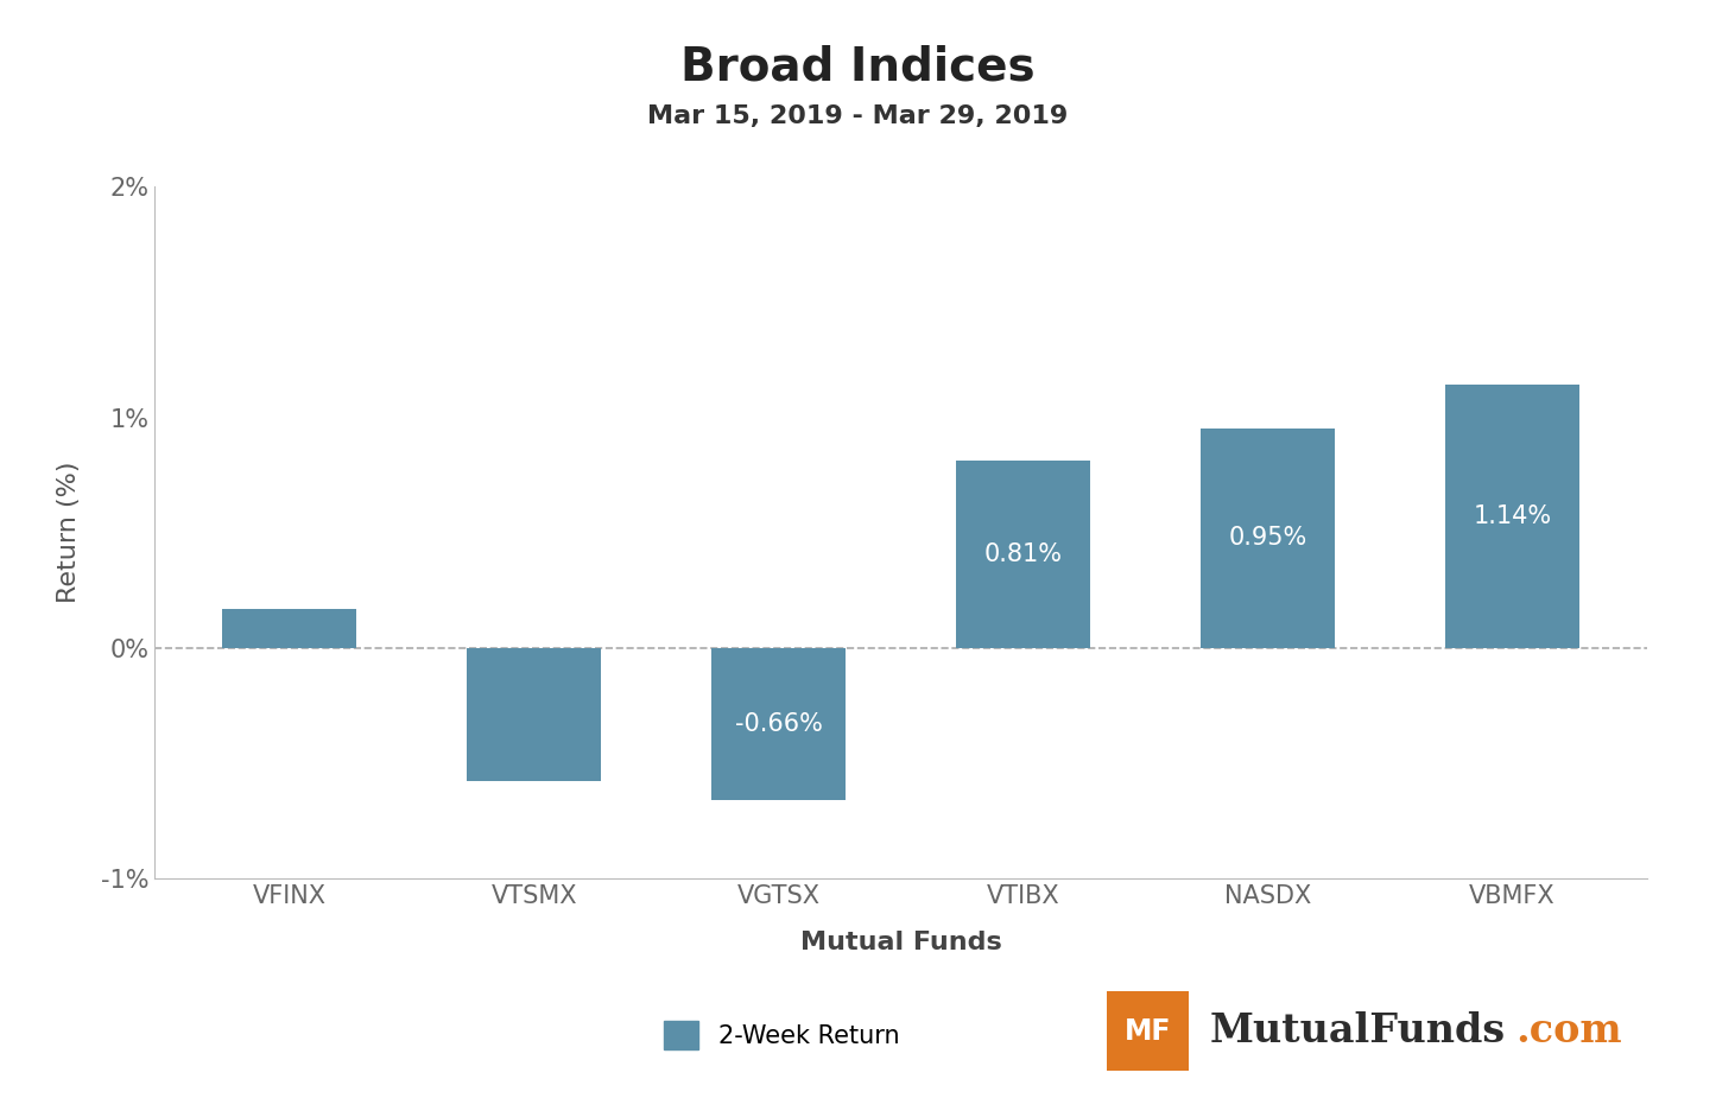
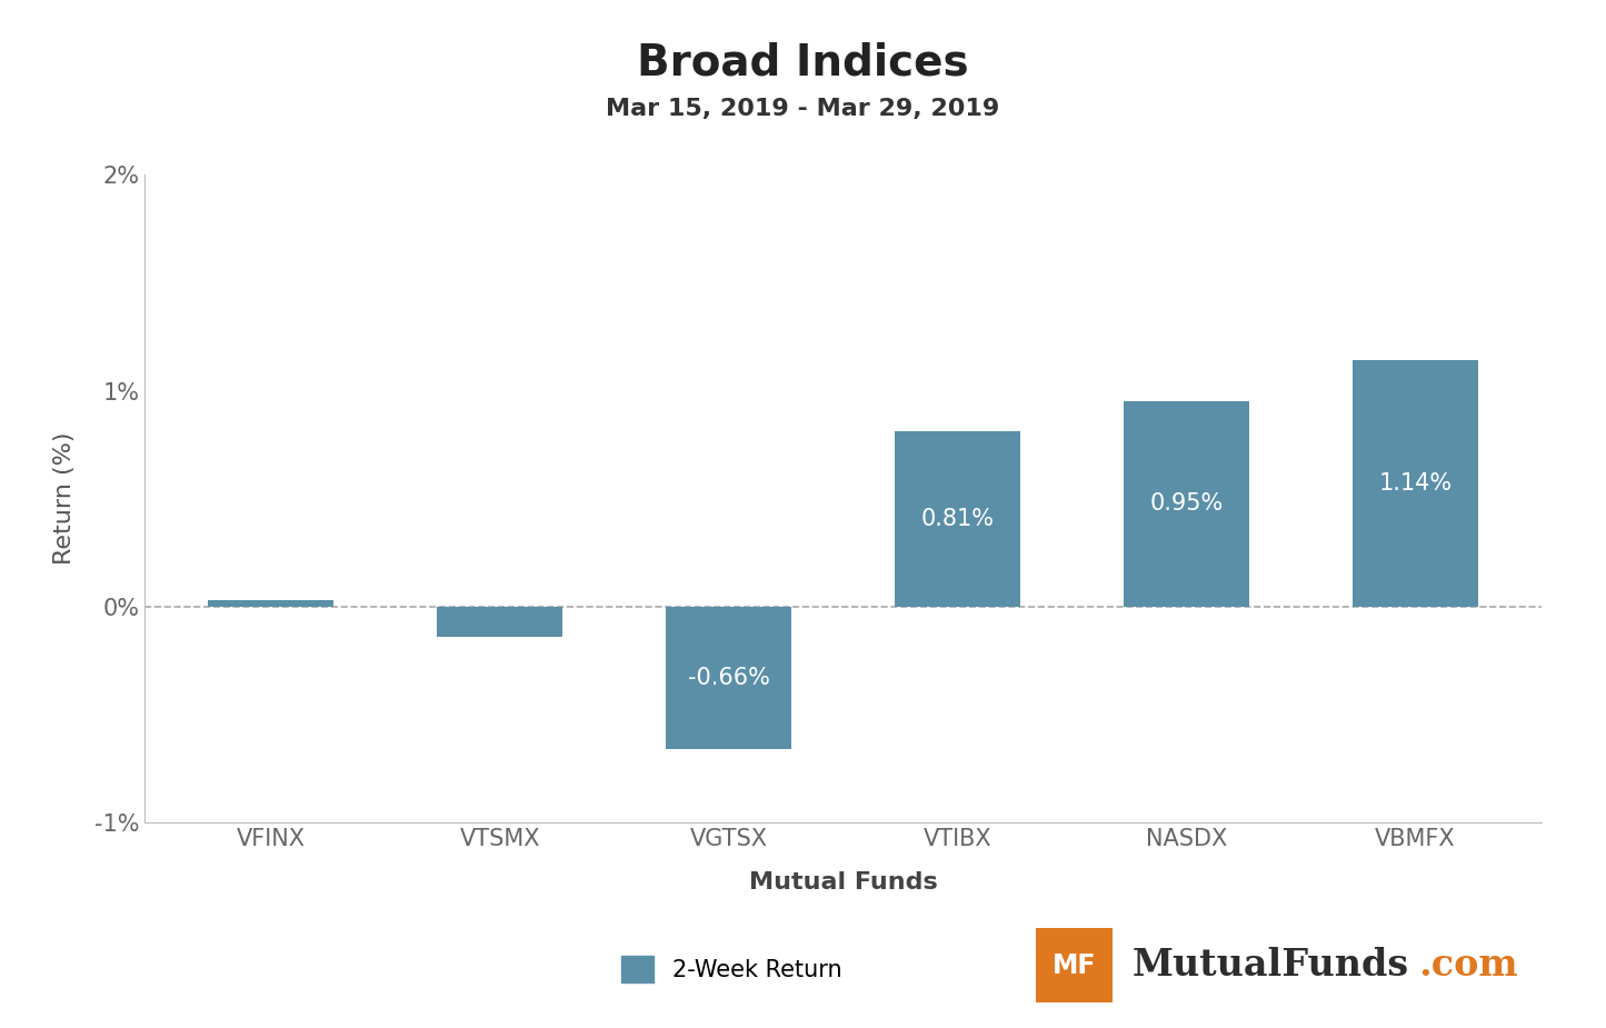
VFINX: 0.17% -> 0.03%
VTSMX: -0.58% -> -0.14%
